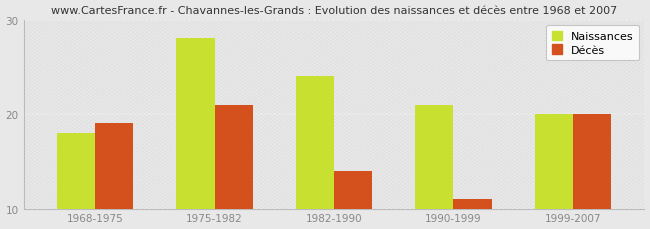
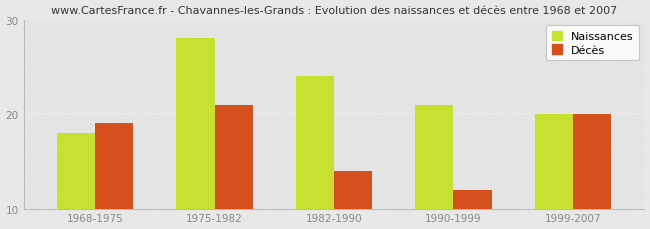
Décès/1990-1999: 11 -> 12
